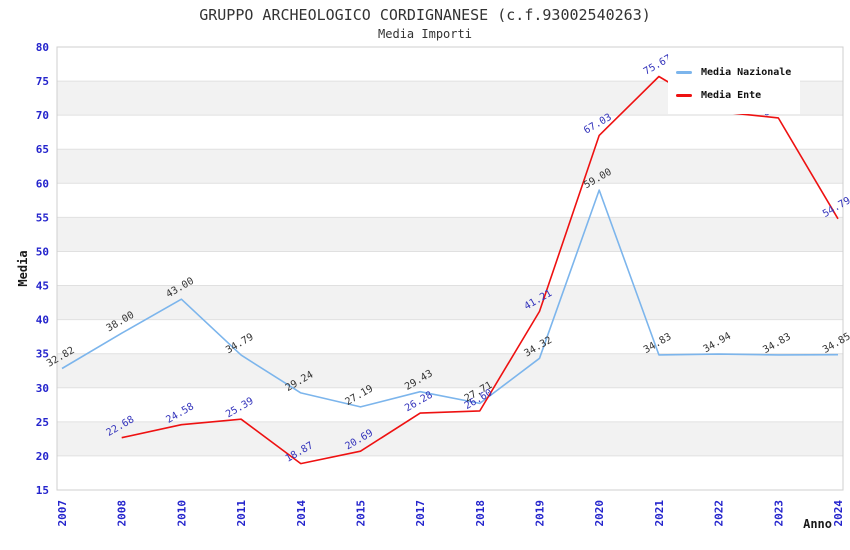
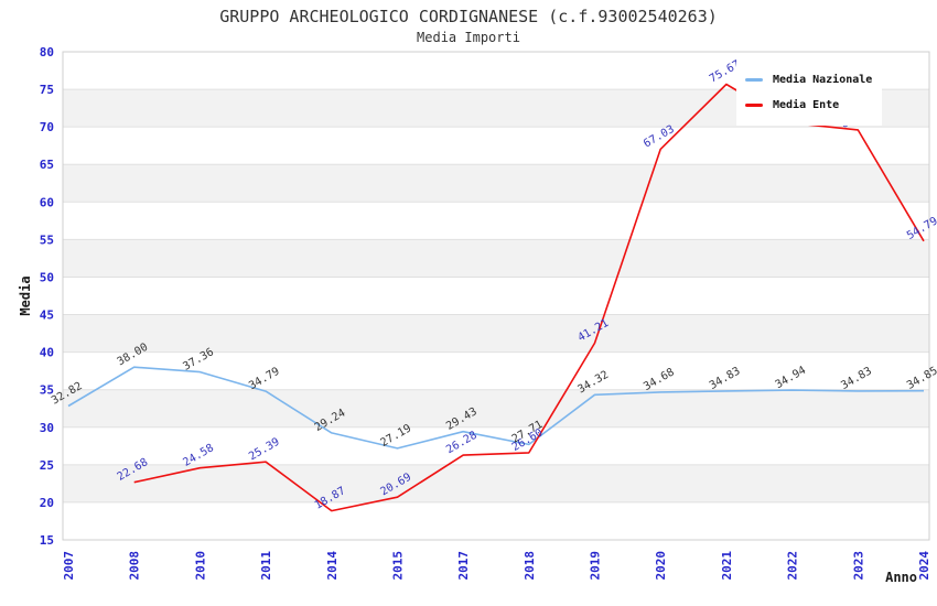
Media Nazionale/2010: 43.00 -> 37.36
Media Nazionale/2020: 59.00 -> 34.68
